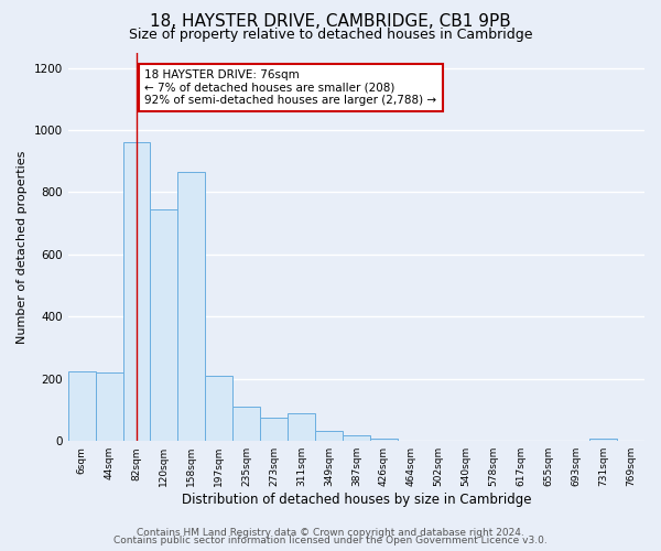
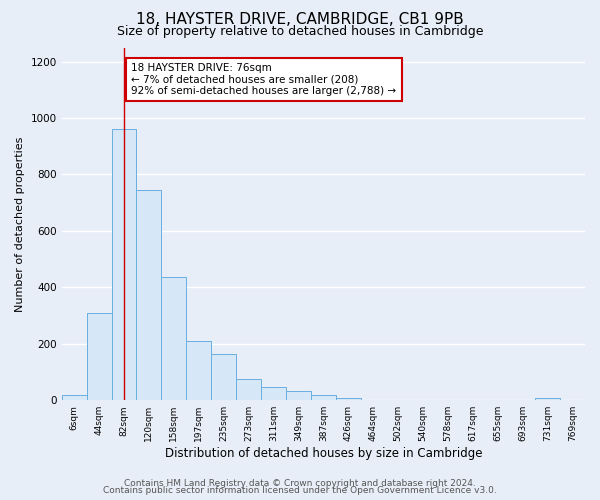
6sqm: 225 -> 20
44sqm: 220 -> 310
158sqm: 865 -> 435
235sqm: 110 -> 165
311sqm: 90 -> 48
